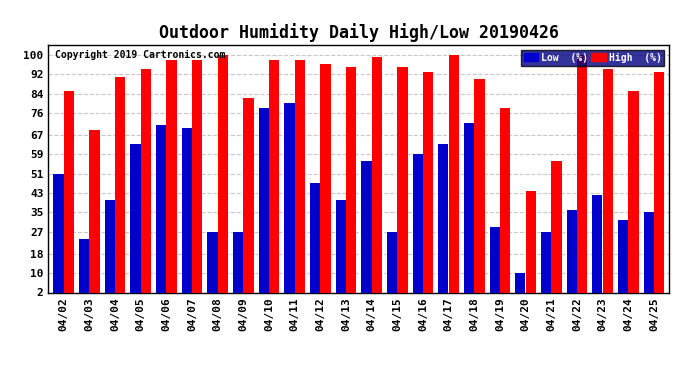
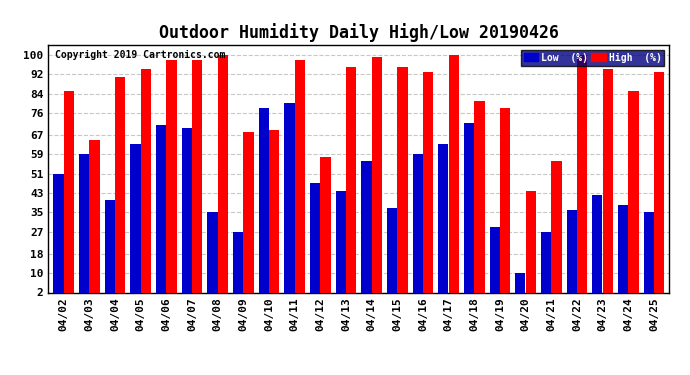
Low (%)/04/03: 24 -> 59
High (%)/04/03: 69 -> 65
Low (%)/04/08: 27 -> 35
High (%)/04/09: 82 -> 68
High (%)/04/10: 98 -> 69
High (%)/04/12: 96 -> 58
Low (%)/04/13: 40 -> 44
Low (%)/04/15: 27 -> 37
High (%)/04/18: 90 -> 81
Low (%)/04/24: 32 -> 38
